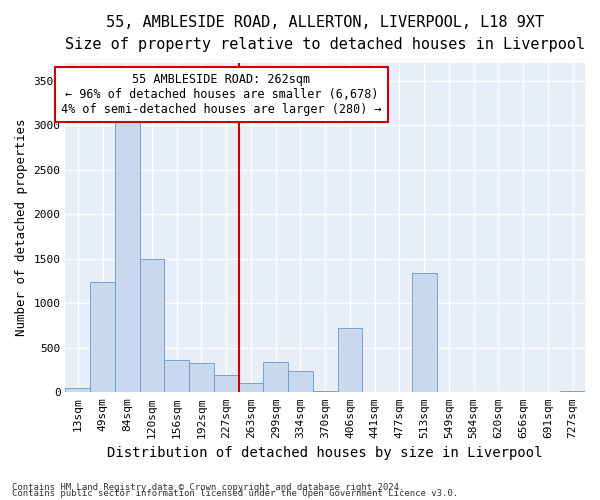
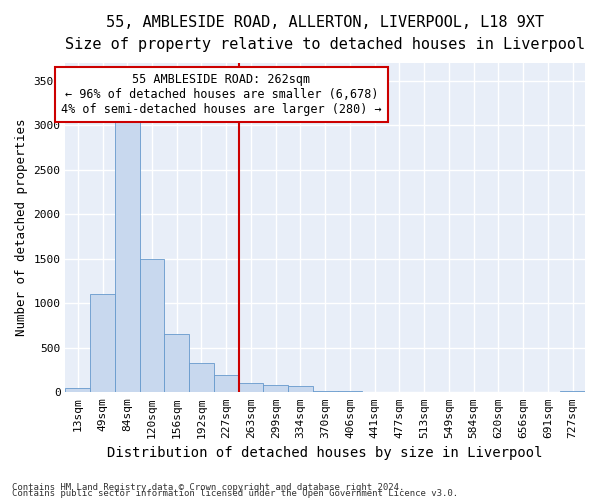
49sqm: 1240 -> 1100
156sqm: 360 -> 650
299sqm: 340 -> 80
334sqm: 240 -> 70
406sqm: 720 -> 10
513sqm: 1340 -> 0
